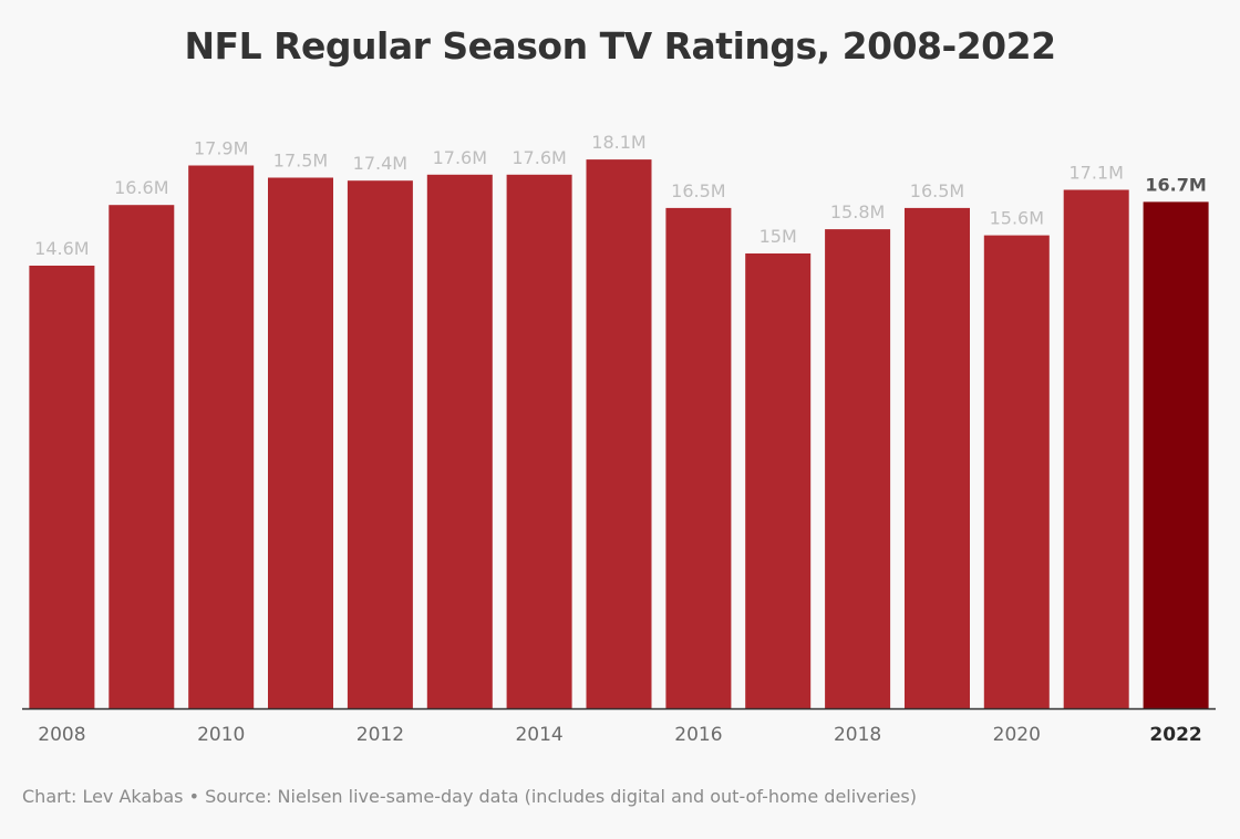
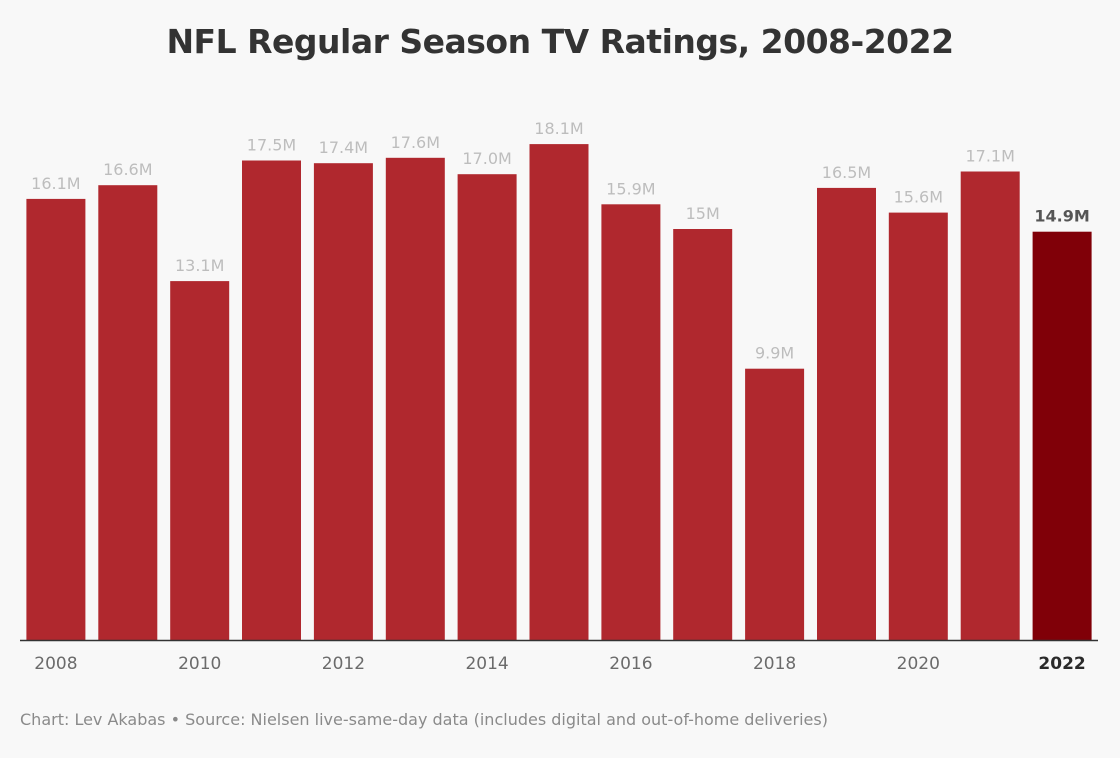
2008: 14.6M -> 16.1M
2010: 17.9M -> 13.1M
2014: 17.6M -> 17.0M
2016: 16.5M -> 15.9M
2018: 15.8M -> 9.9M
2022: 16.7M -> 14.9M
